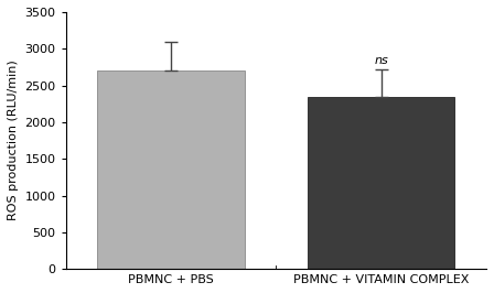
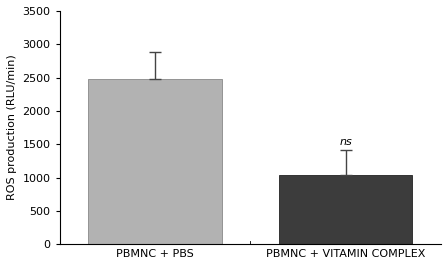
PBMNC + PBS: 2700 -> 2480
PBMNC + VITAMIN COMPLEX: 2350 -> 1040
